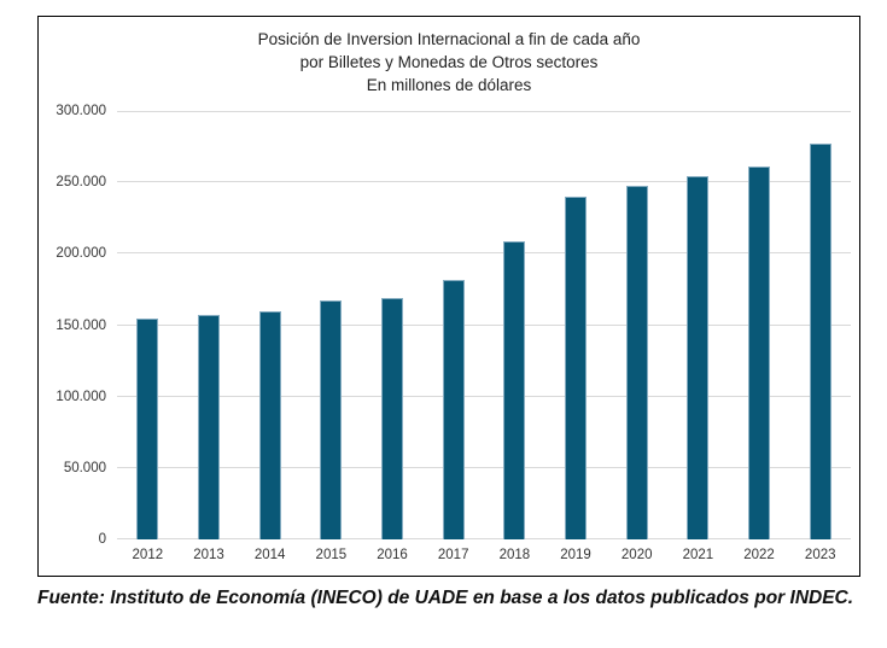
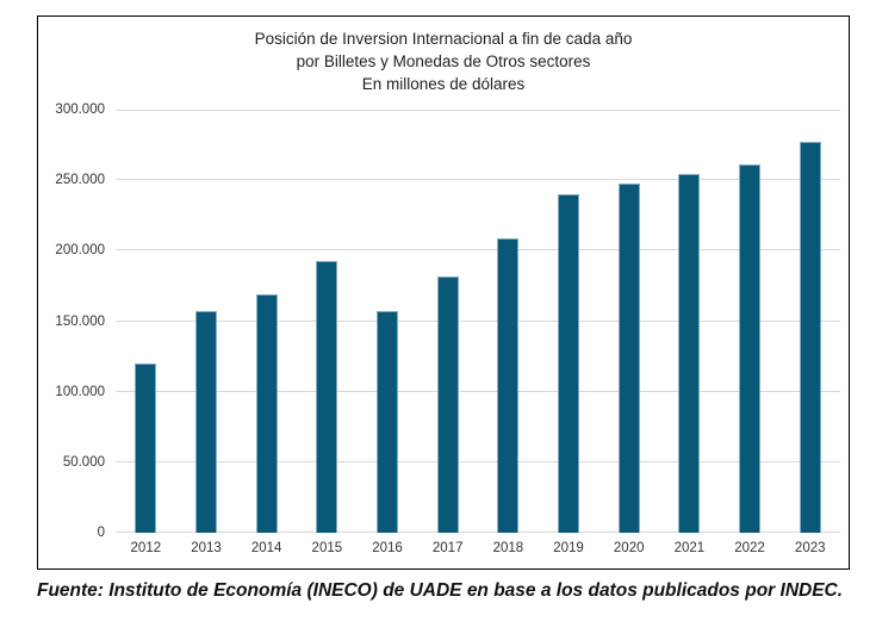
2012: 154000 -> 120000
2014: 160000 -> 169000
2015: 168000 -> 193000
2016: 169000 -> 157000
